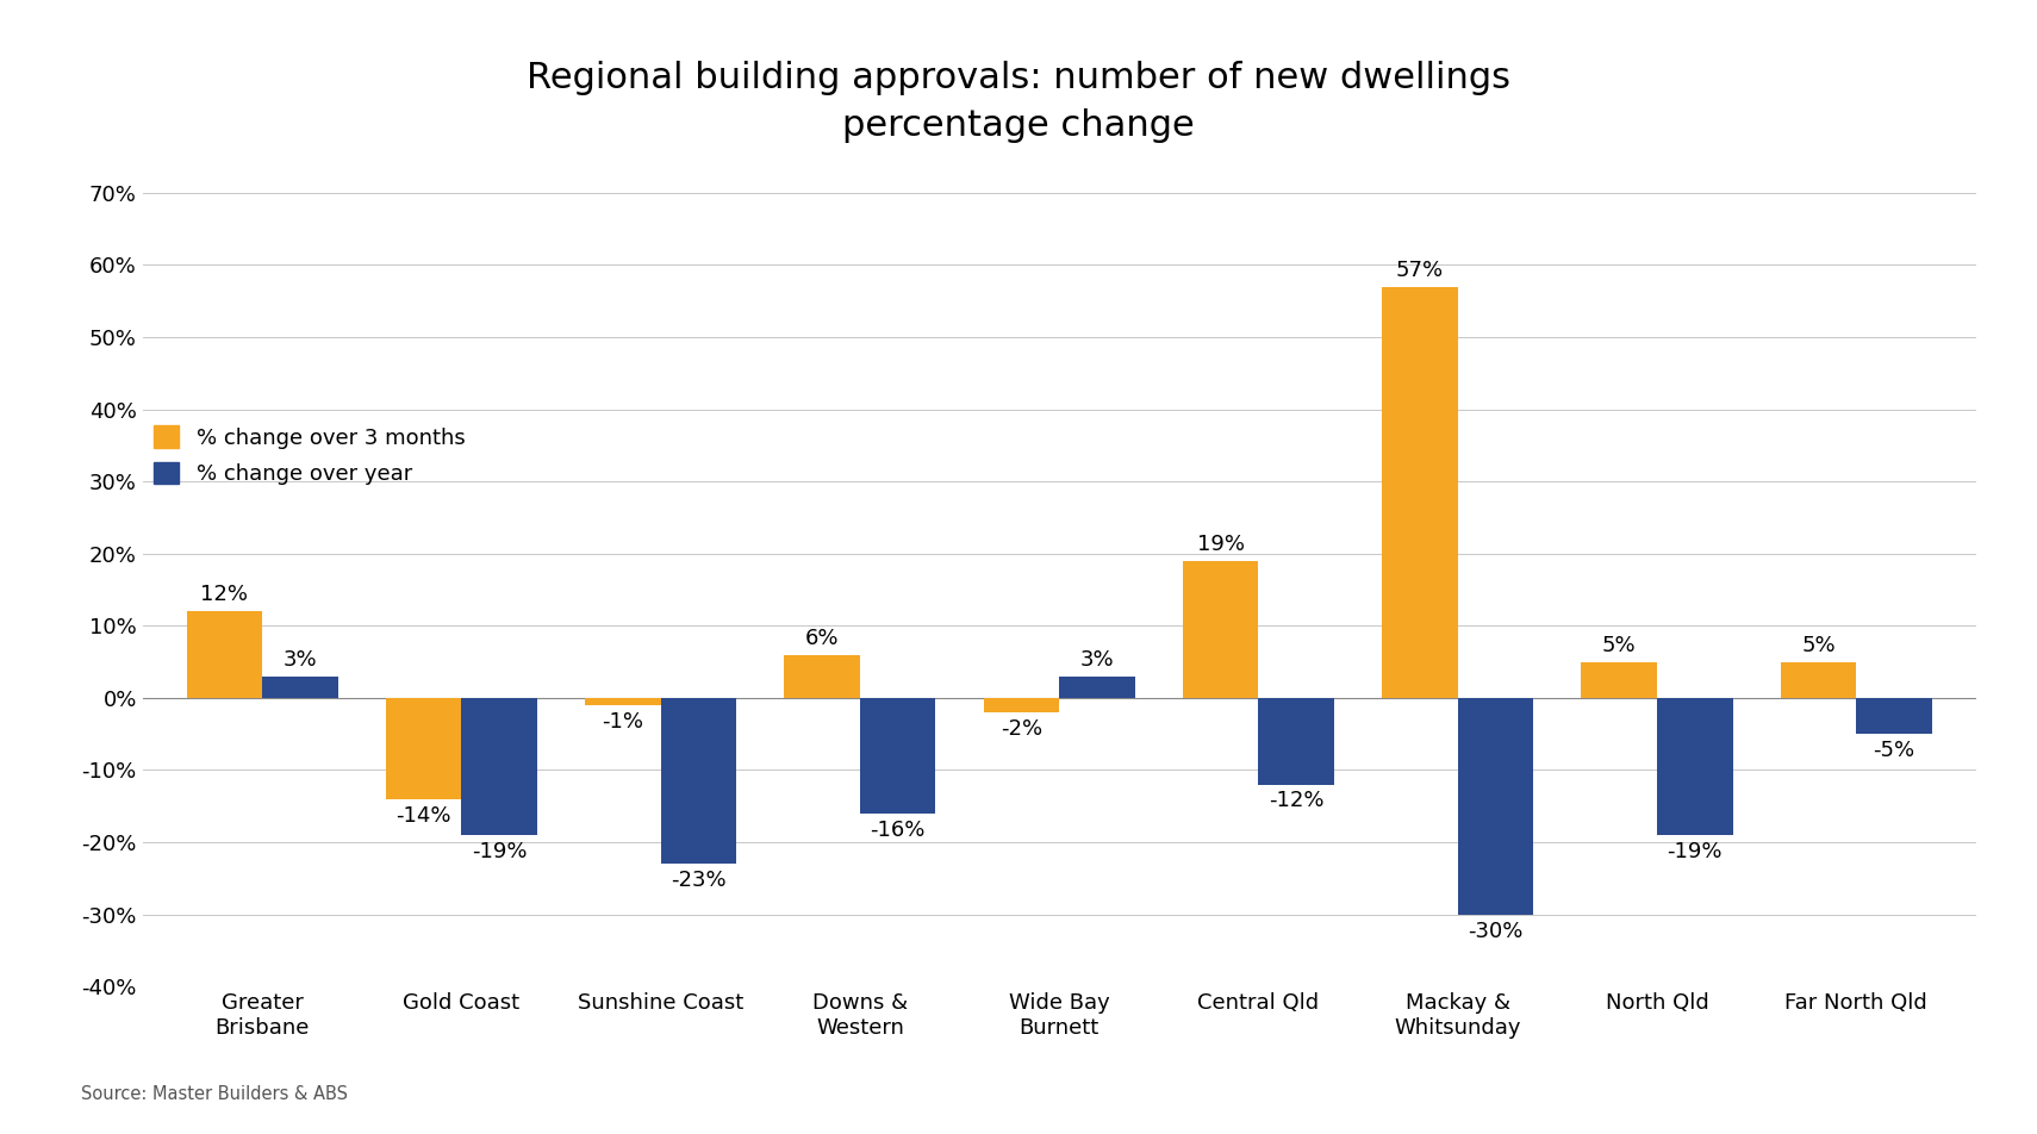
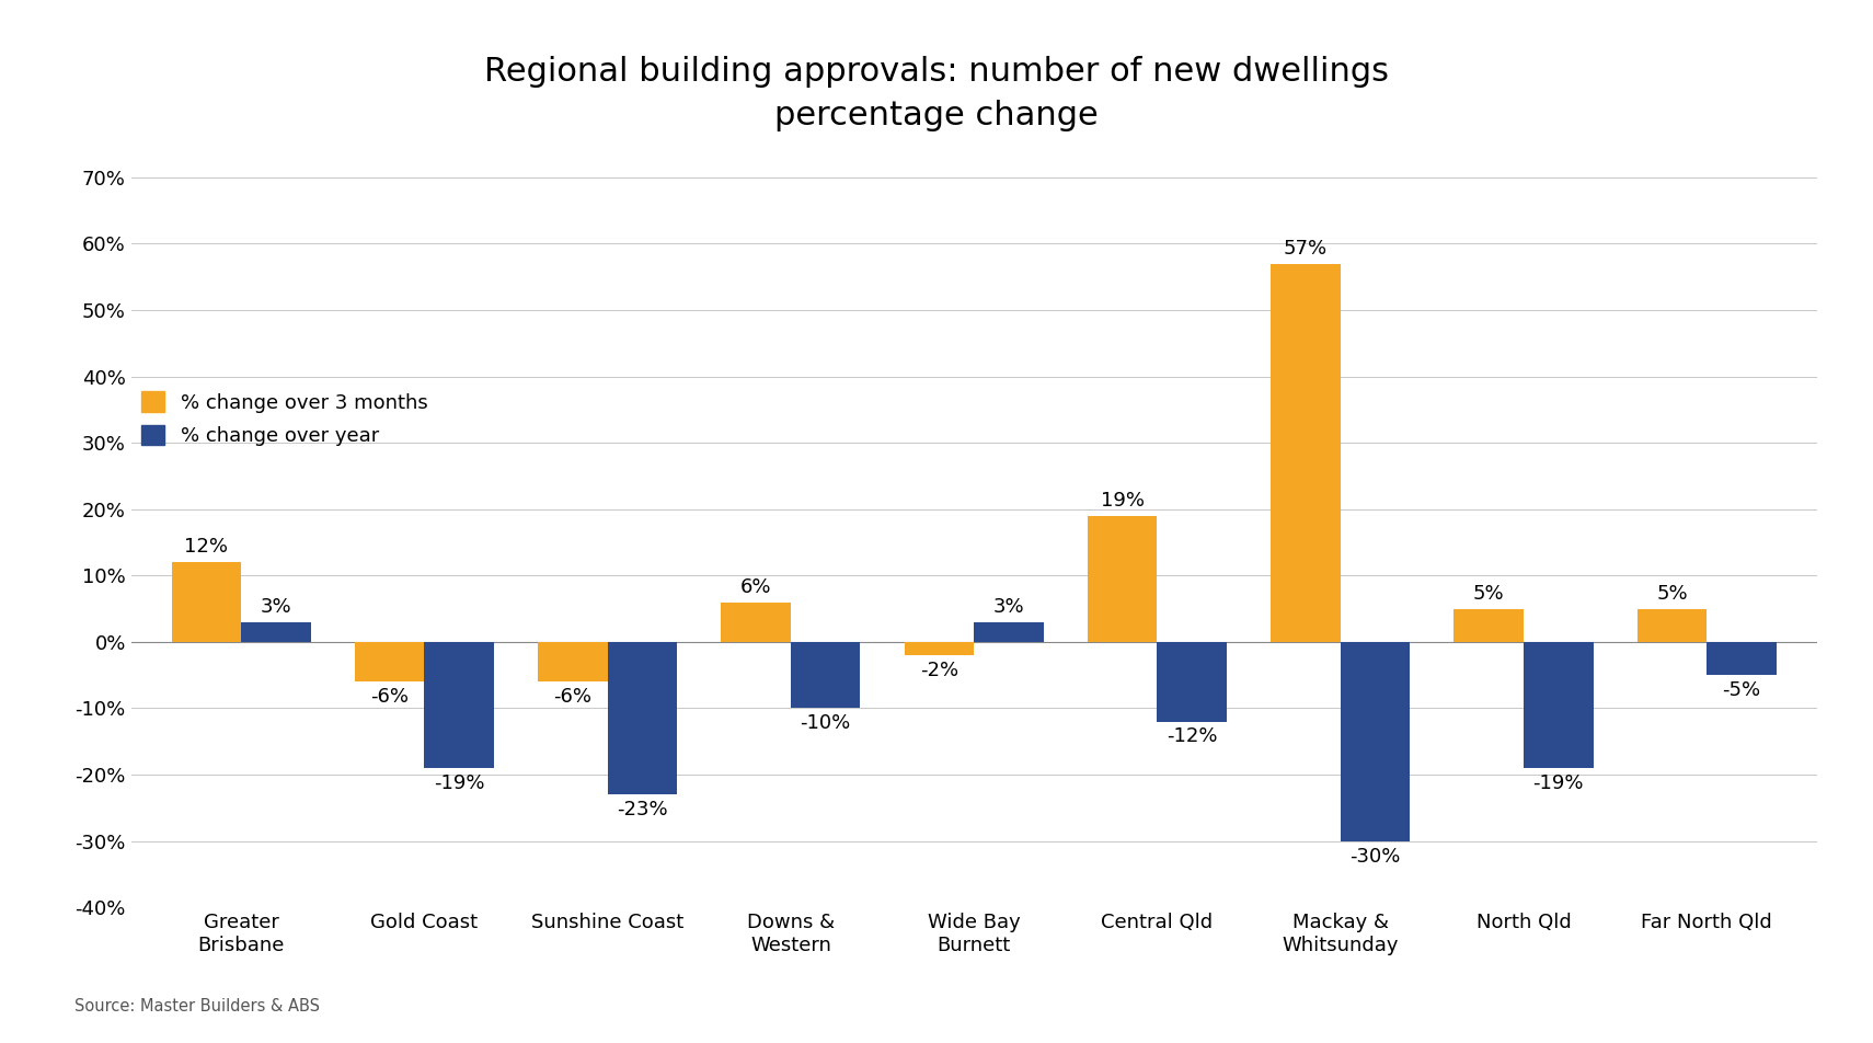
% change over 3 months/Gold Coast: -14% -> -6%
% change over 3 months/Sunshine Coast: -1% -> -6%
% change over year/Downs & Western: -16% -> -10%
